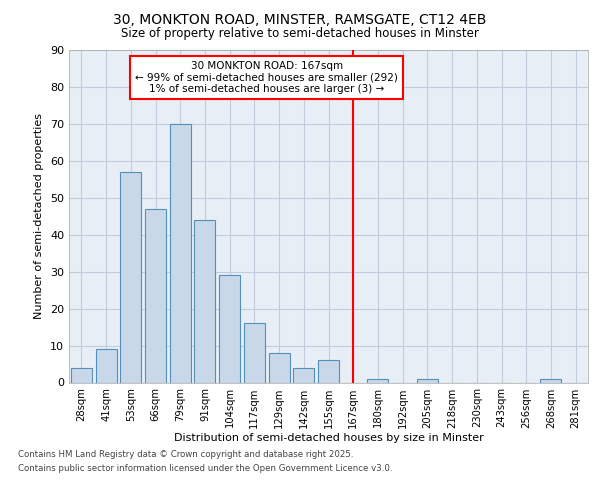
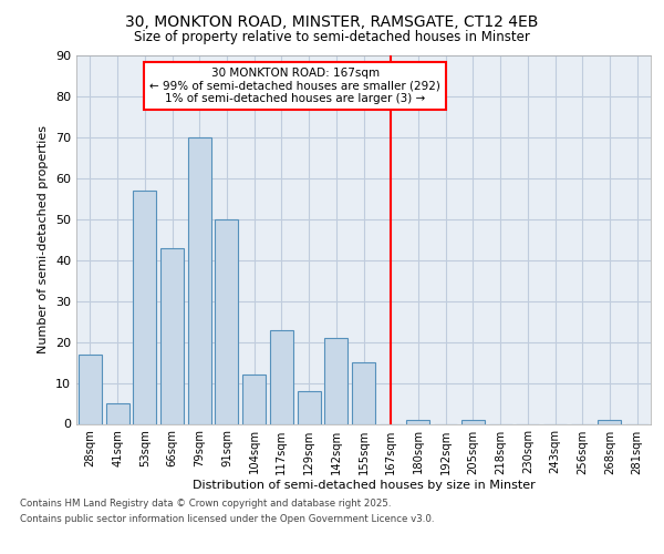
28sqm: 4 -> 17
41sqm: 9 -> 5
66sqm: 47 -> 43
91sqm: 44 -> 50
104sqm: 29 -> 12
117sqm: 16 -> 23
142sqm: 4 -> 21
155sqm: 6 -> 15
